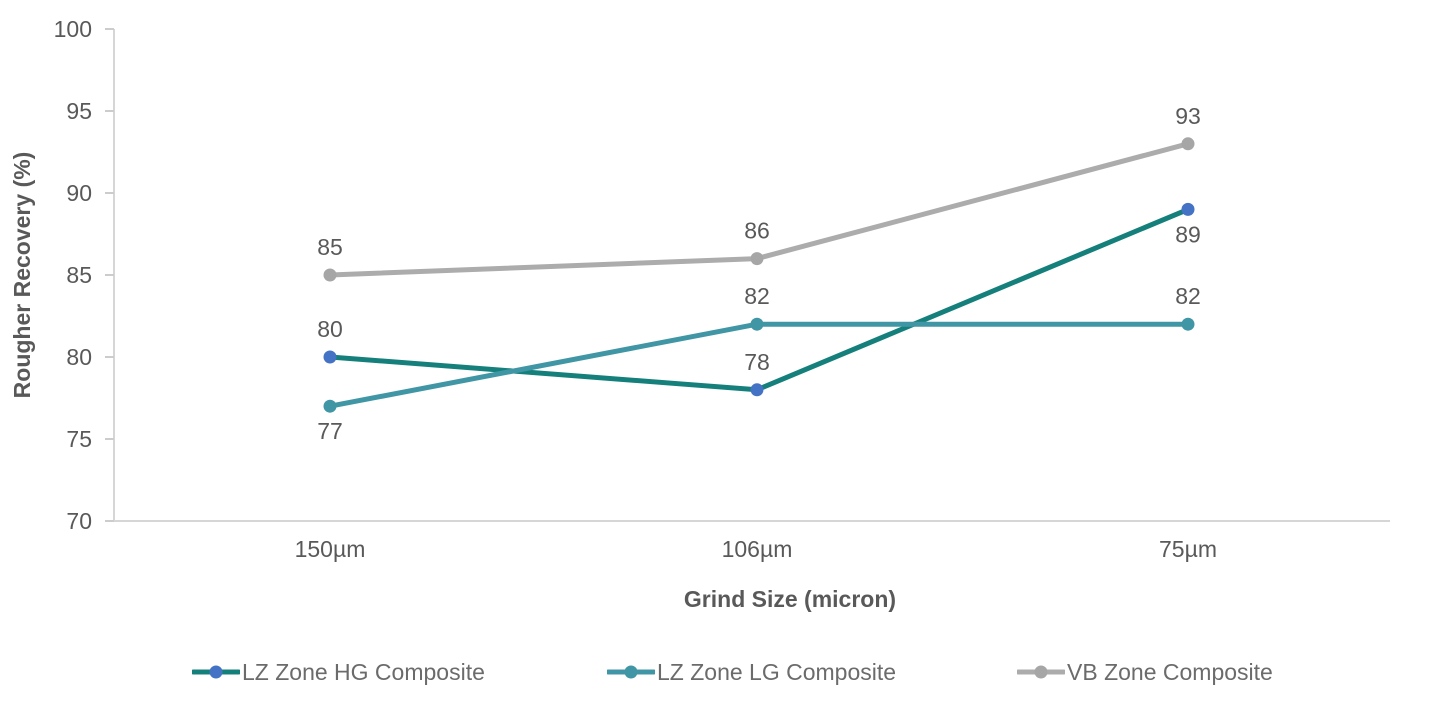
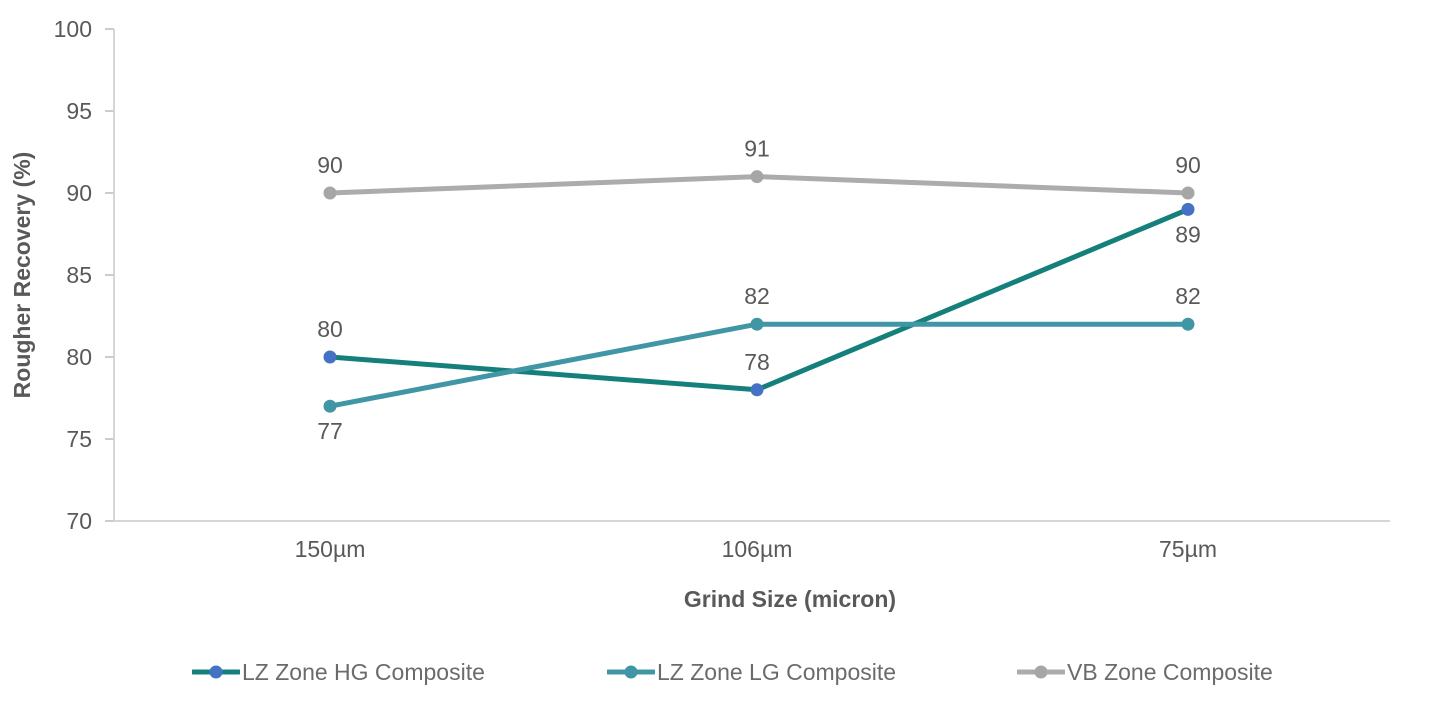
VB Zone Composite/150µm: 85 -> 90
VB Zone Composite/106µm: 86 -> 91
VB Zone Composite/75µm: 93 -> 90
